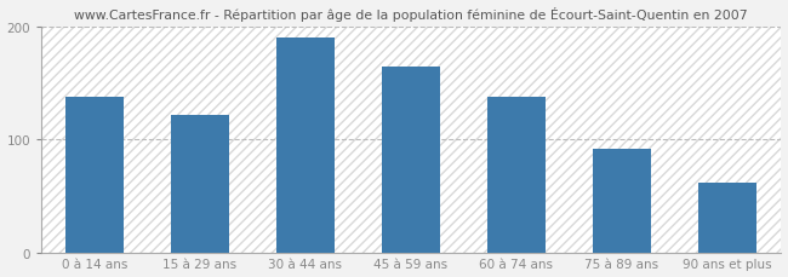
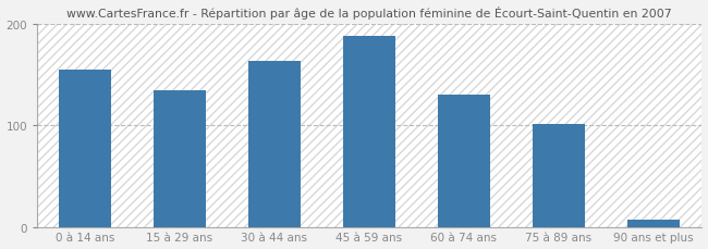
0 à 14 ans: 138 -> 155
15 à 29 ans: 122 -> 135
30 à 44 ans: 190 -> 163
45 à 59 ans: 164 -> 188
60 à 74 ans: 138 -> 130
75 à 89 ans: 92 -> 101
90 ans et plus: 62 -> 8
